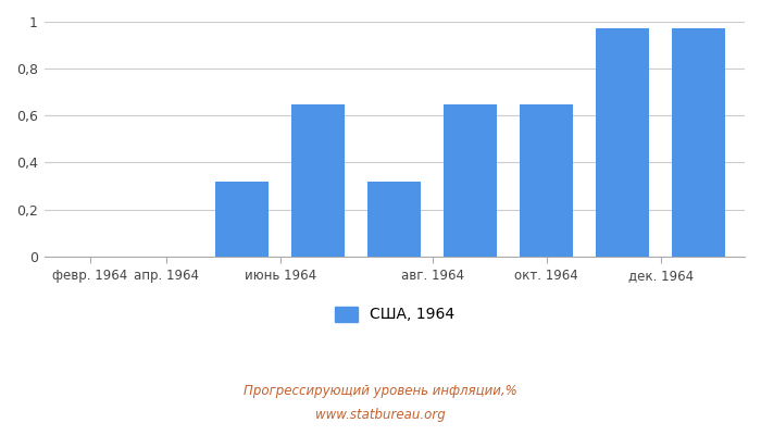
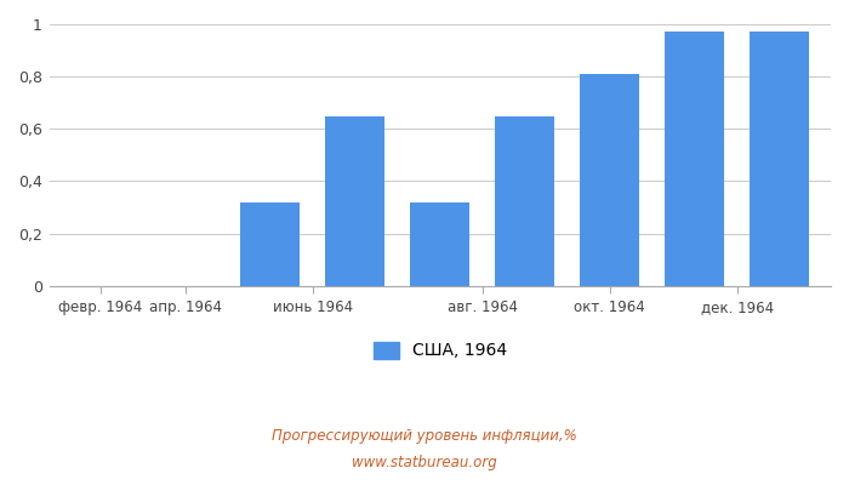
окт. 1964: 0,65 -> 0,81
